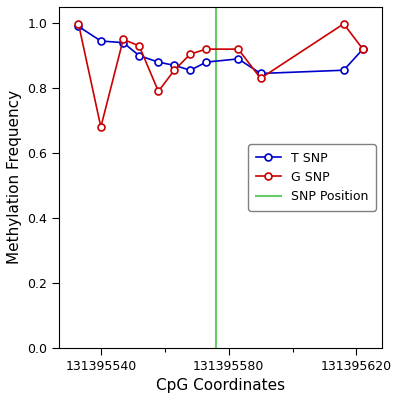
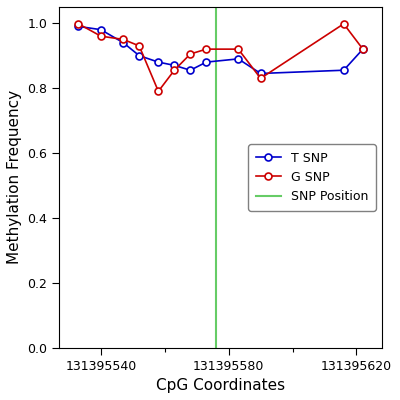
T SNP/131395540: 0.945 -> 0.980
G SNP/131395540: 0.680 -> 0.960
